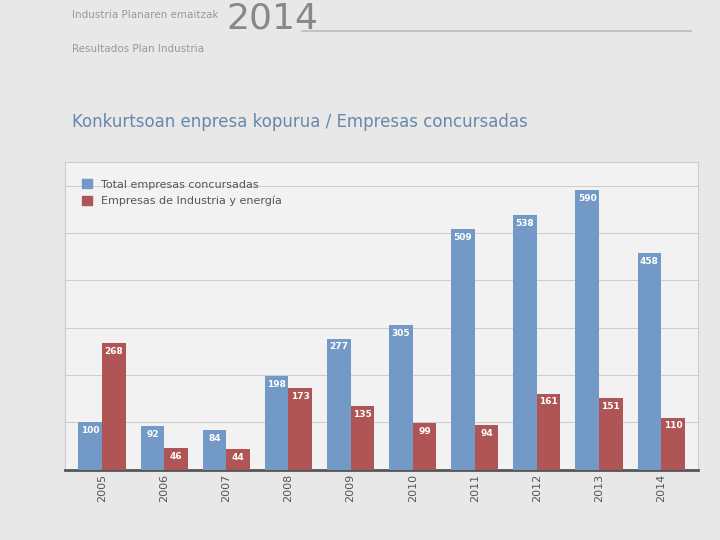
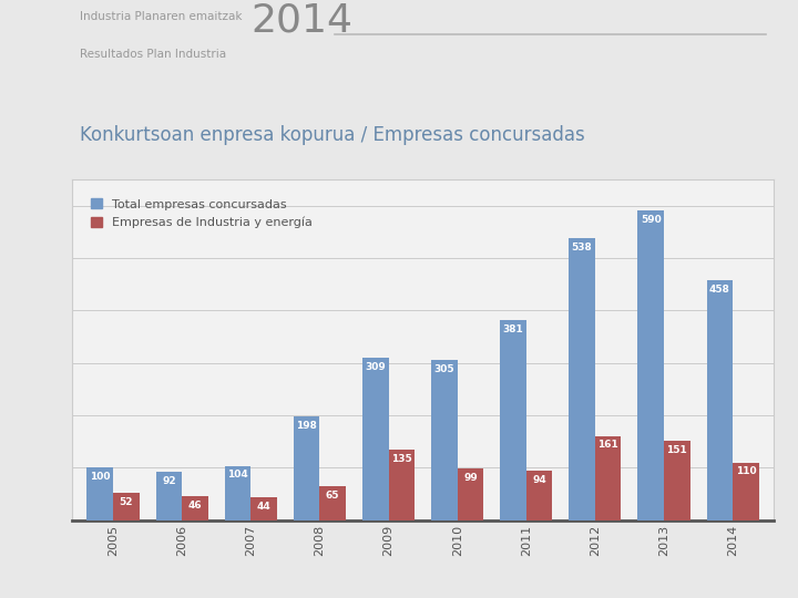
Empresas de Industria y energía/2005: 268 -> 52
Total empresas concursadas/2007: 84 -> 104
Empresas de Industria y energía/2008: 173 -> 65
Total empresas concursadas/2009: 277 -> 309
Total empresas concursadas/2011: 509 -> 381
